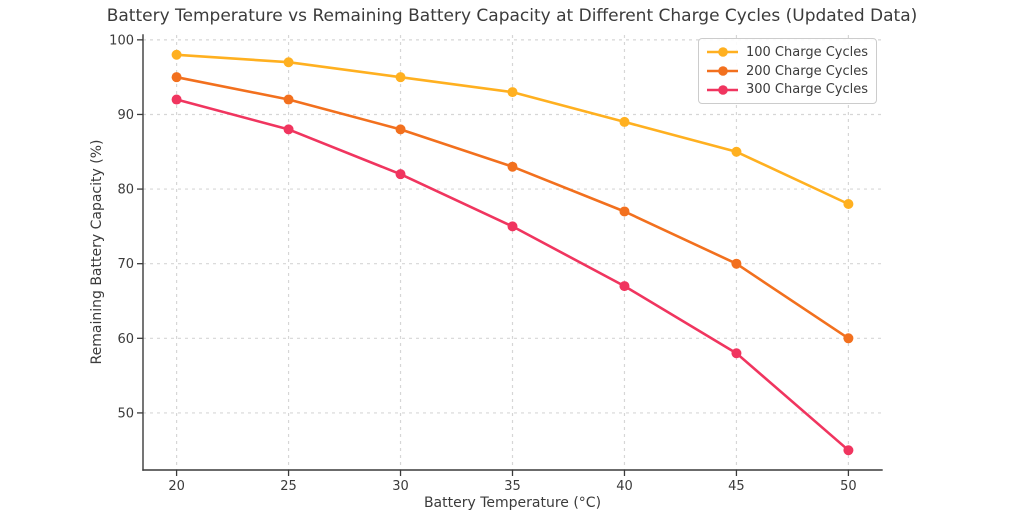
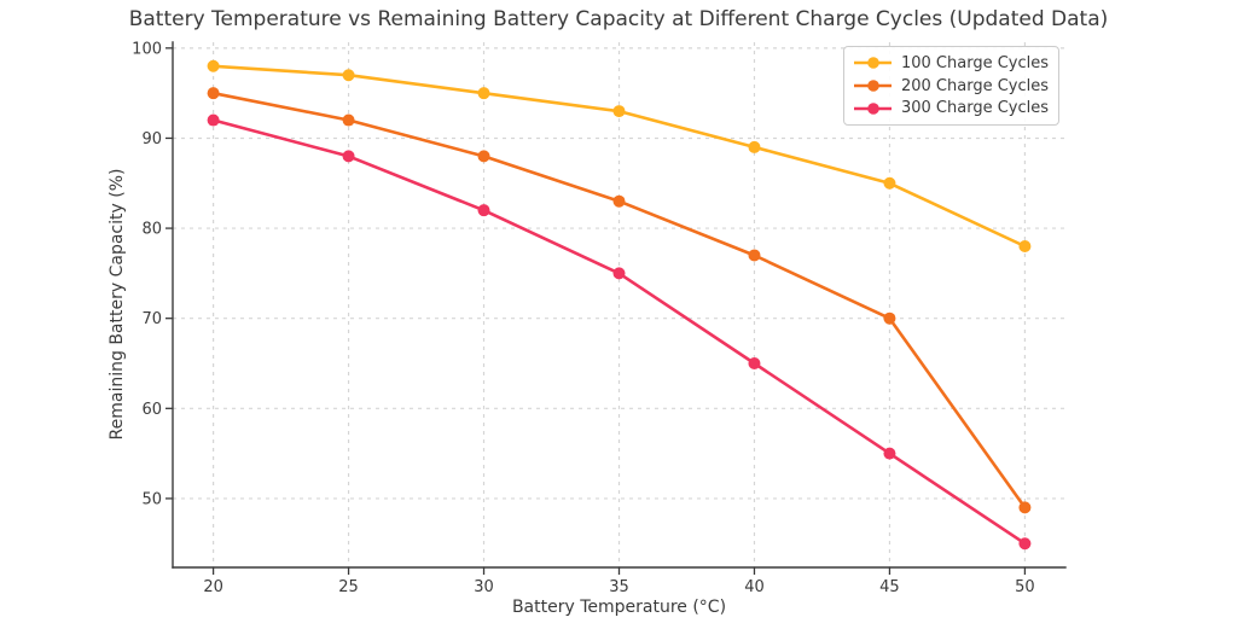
300 Charge Cycles/40: 67 -> 65
300 Charge Cycles/45: 58 -> 55
200 Charge Cycles/50: 60 -> 49
